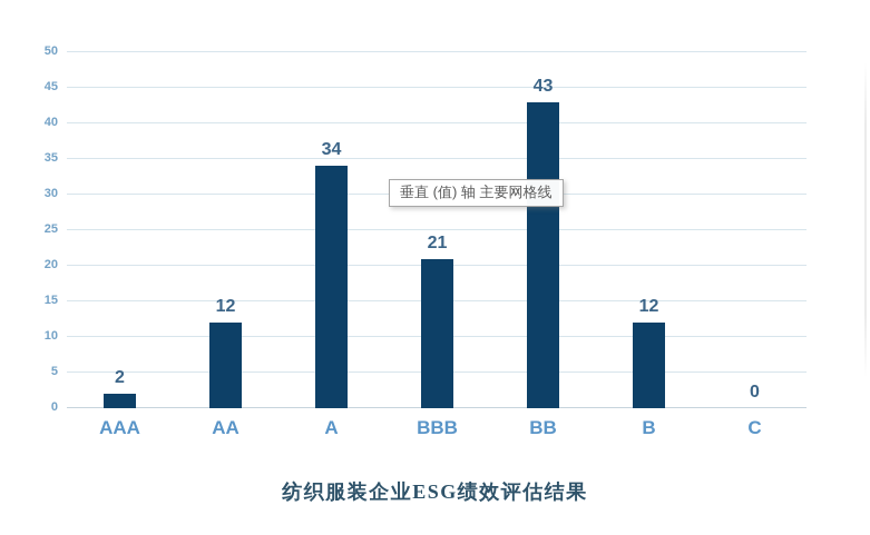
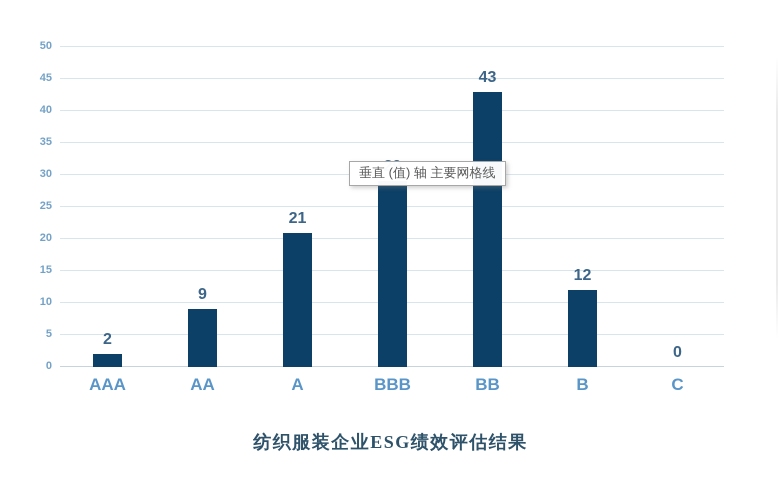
AA: 12 -> 9
A: 34 -> 21
BBB: 21 -> 29
